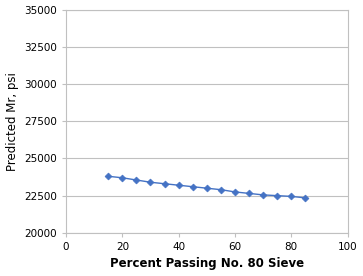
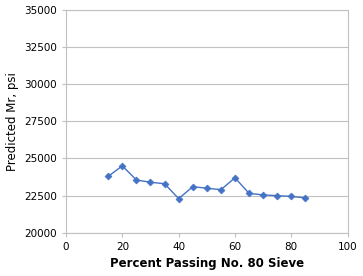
20: 23700 -> 24500
40: 23200 -> 22300
60: 22800 -> 23700
